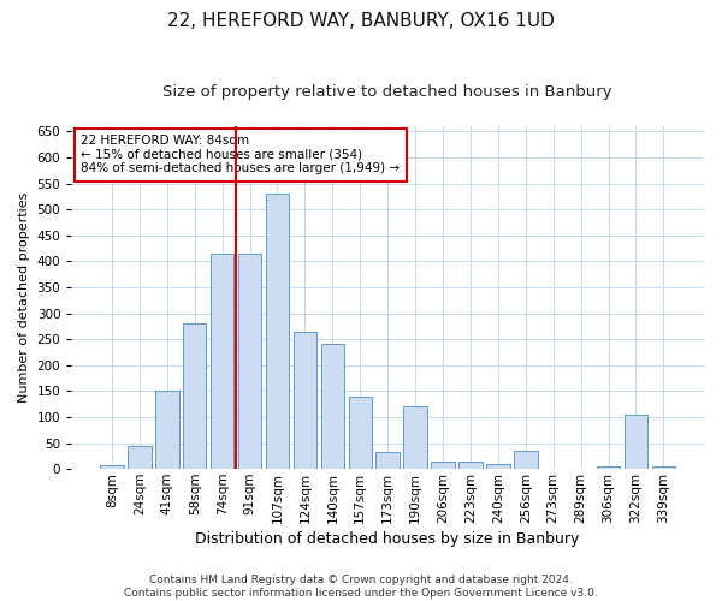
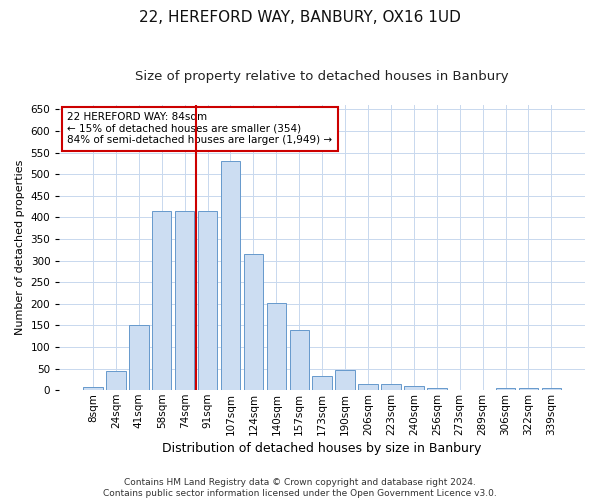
58sqm: 280 -> 415
124sqm: 265 -> 315
140sqm: 240 -> 202
190sqm: 120 -> 47
256sqm: 35 -> 4
322sqm: 105 -> 5
